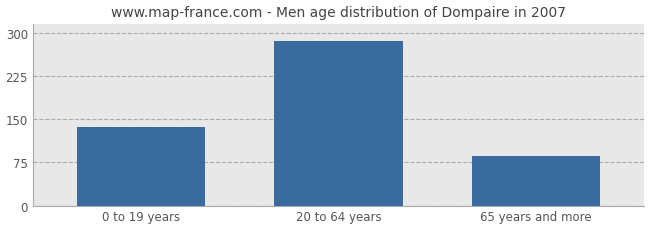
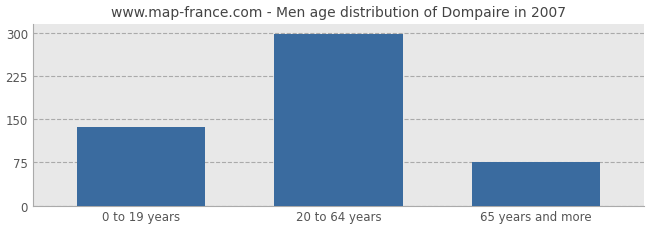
20 to 64 years: 286 -> 298
65 years and more: 86 -> 75
